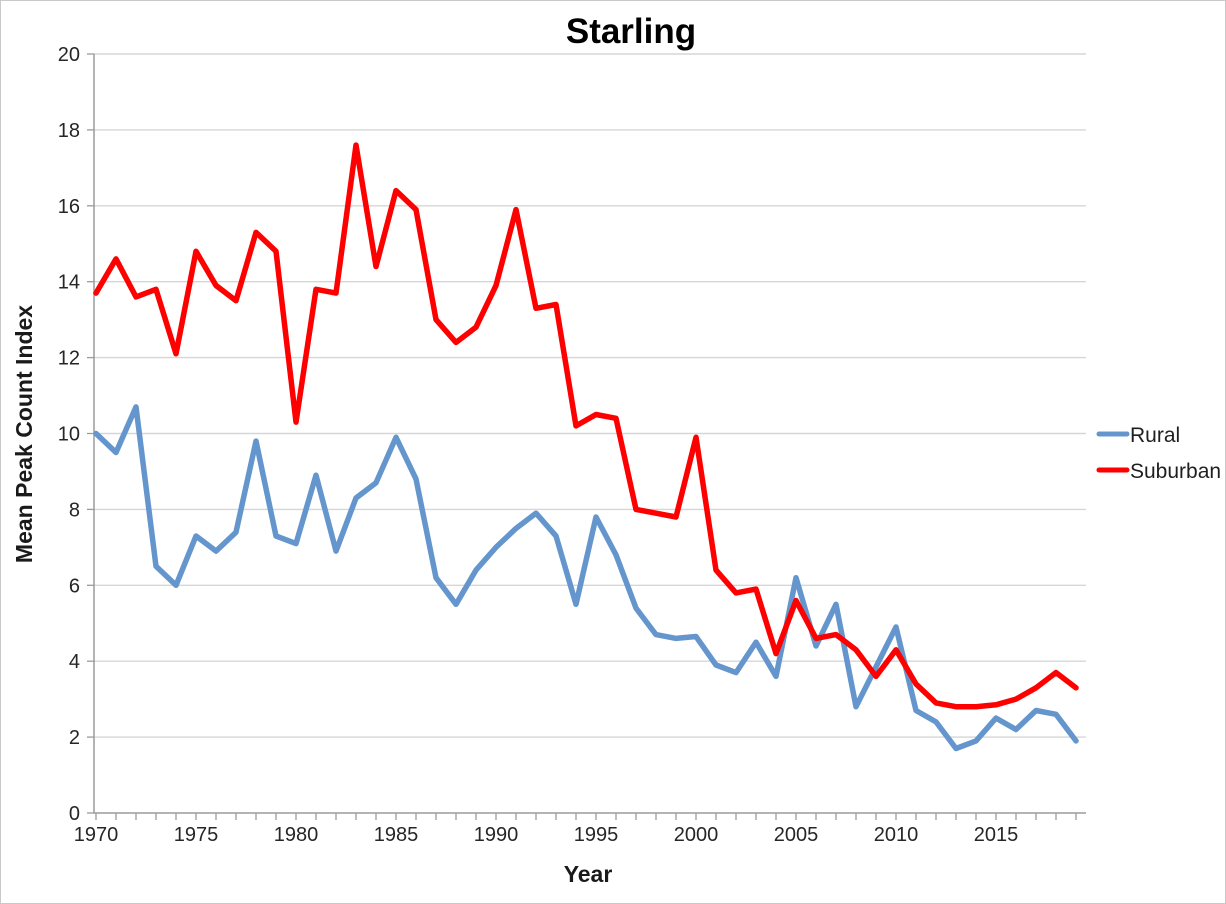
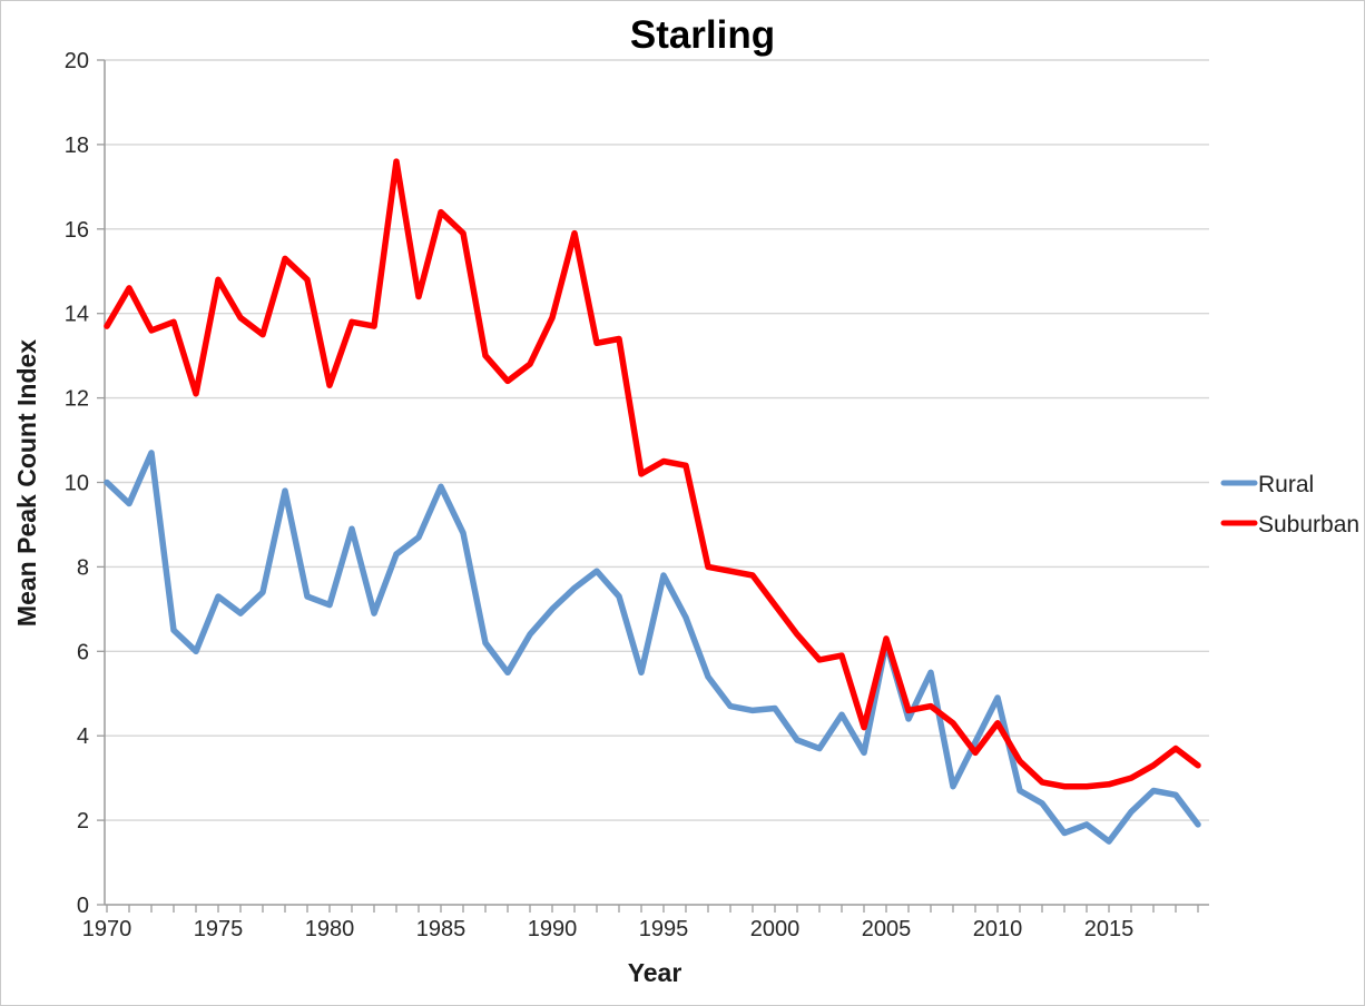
Suburban/1980: 10.3 -> 12.3
Suburban/2000: 9.9 -> 7.1
Suburban/2005: 5.6 -> 6.3
Rural/2015: 2.5 -> 1.5
